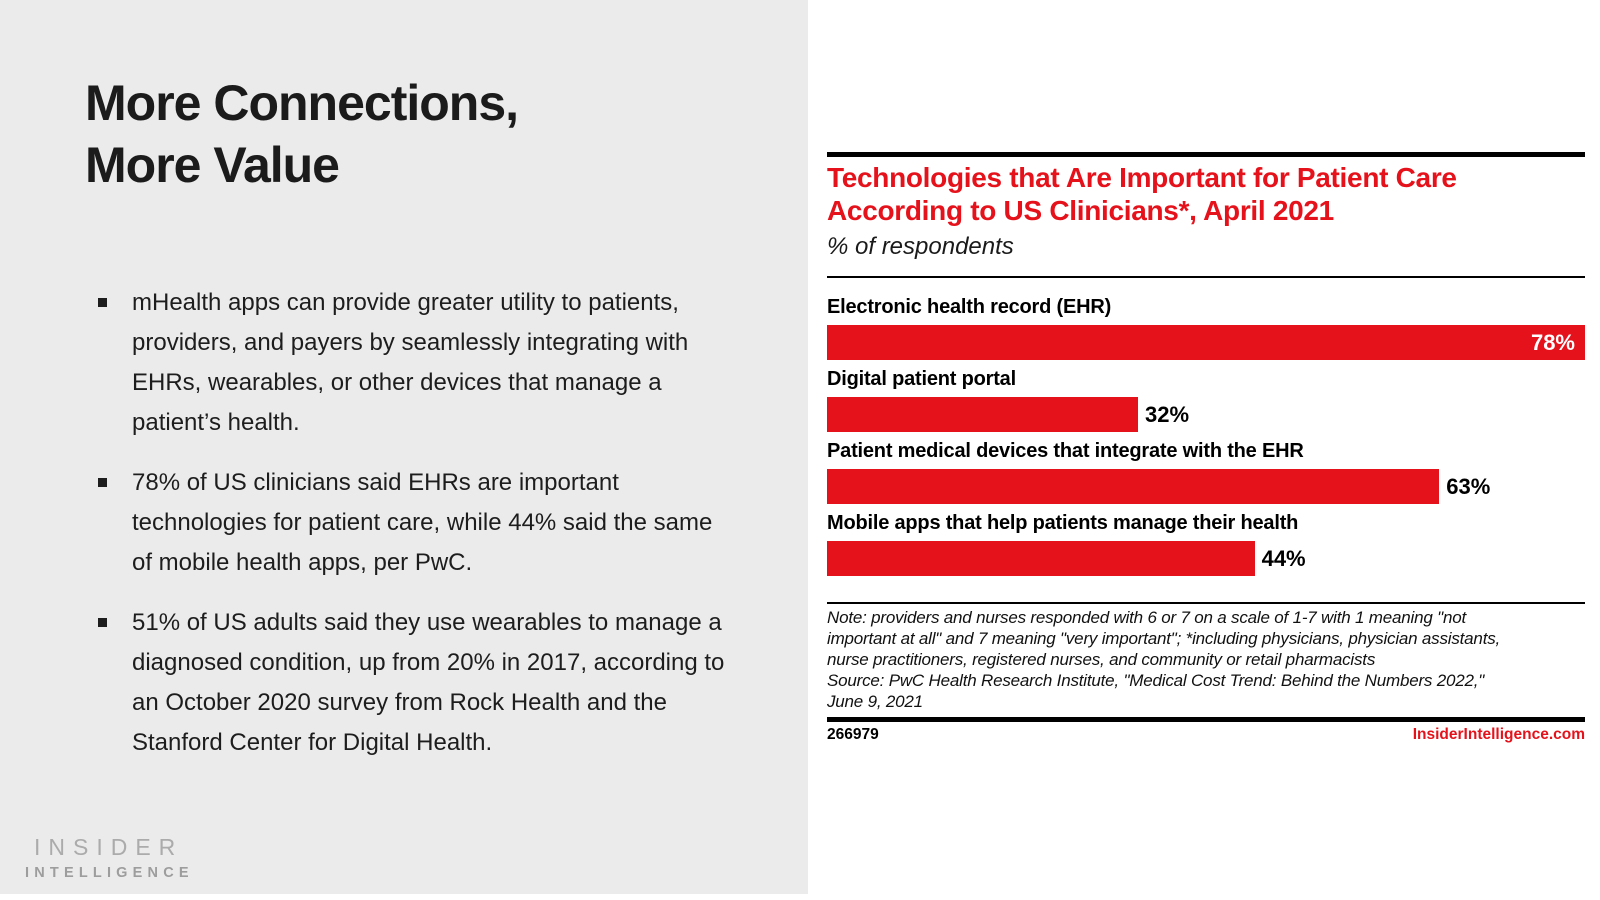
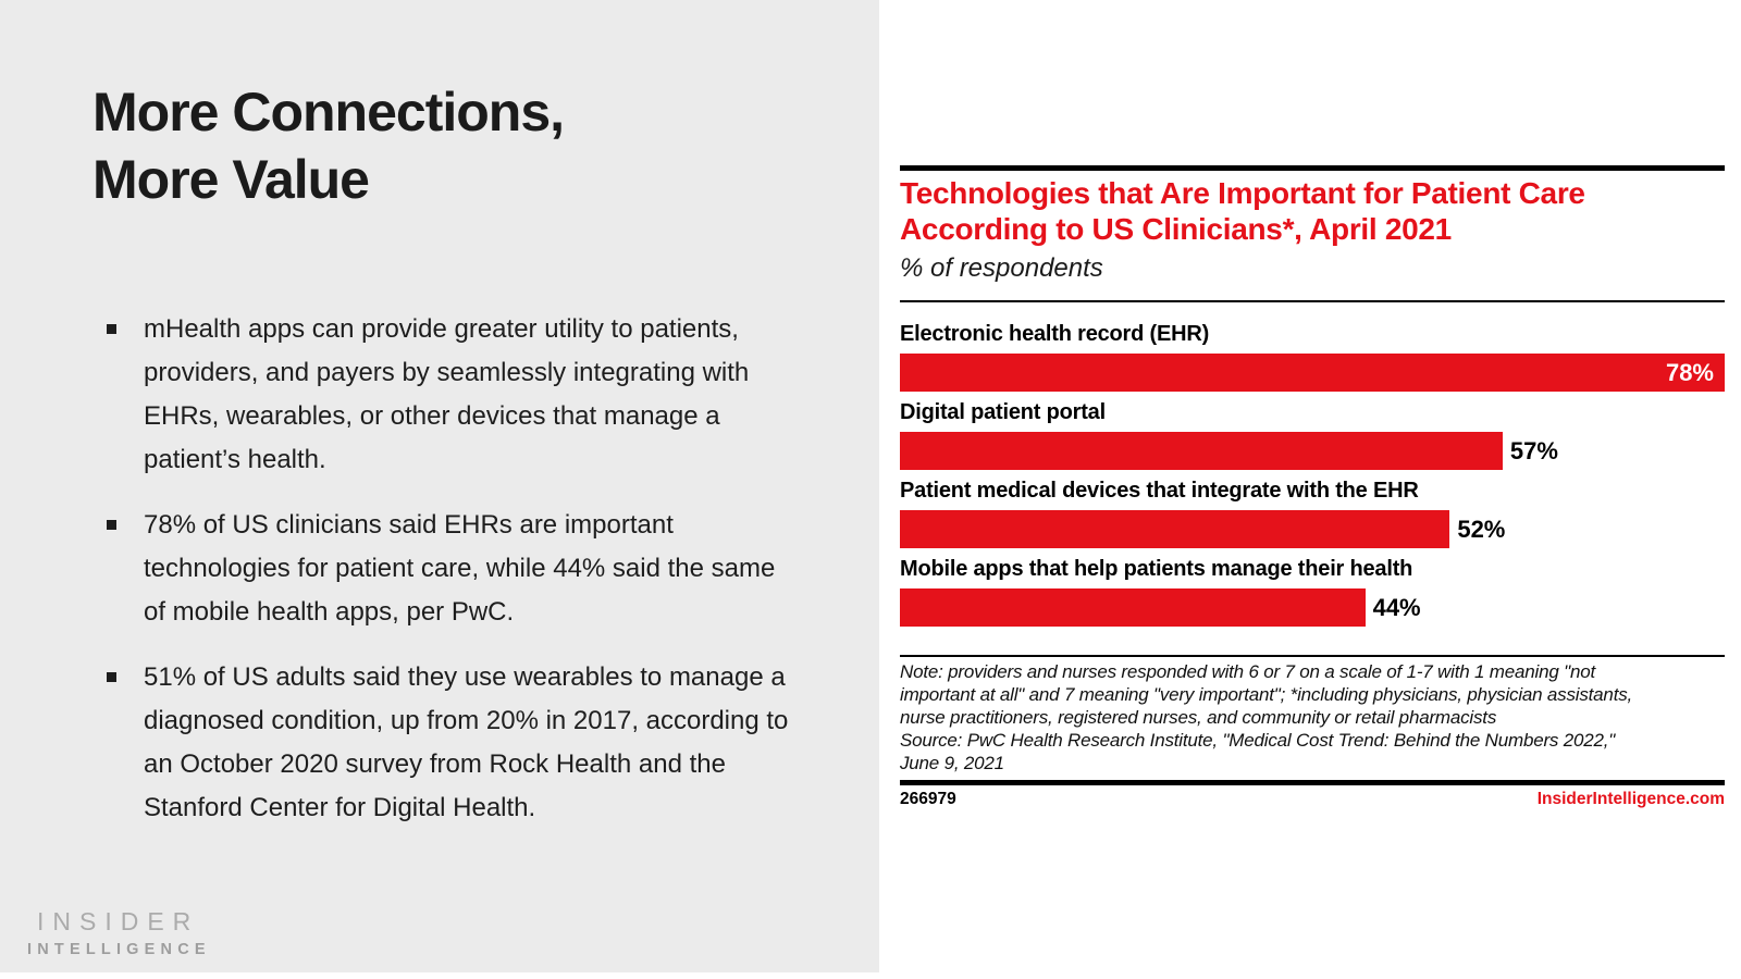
Digital patient portal: 32% -> 57%
Patient medical devices that integrate with the EHR: 63% -> 52%
